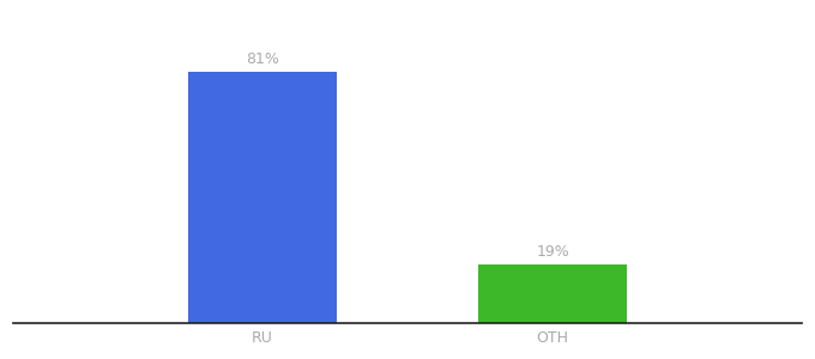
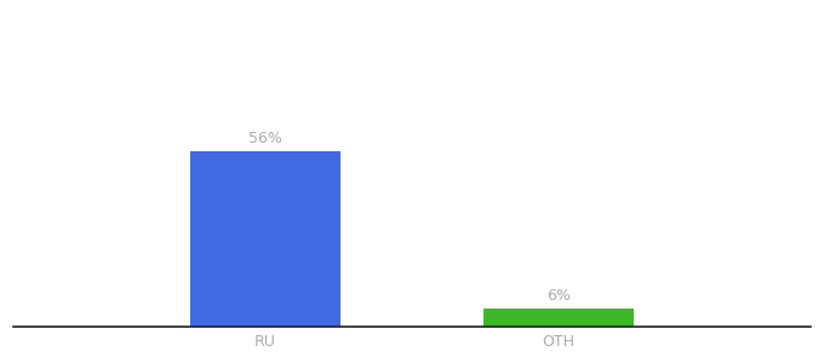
RU: 81% -> 56%
OTH: 19% -> 6%
